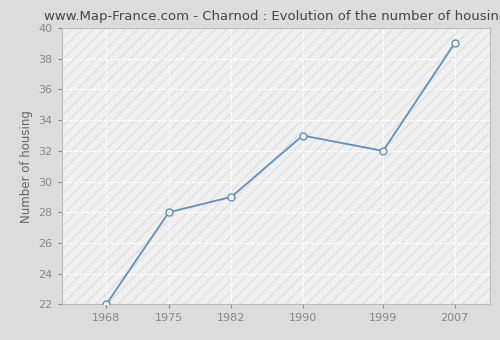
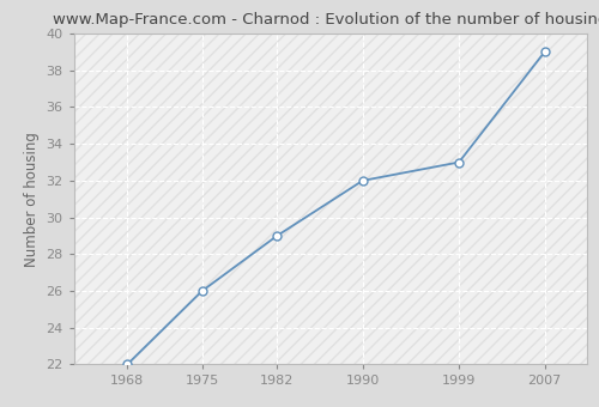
1975: 28 -> 26
1990: 33 -> 32
1999: 32 -> 33
